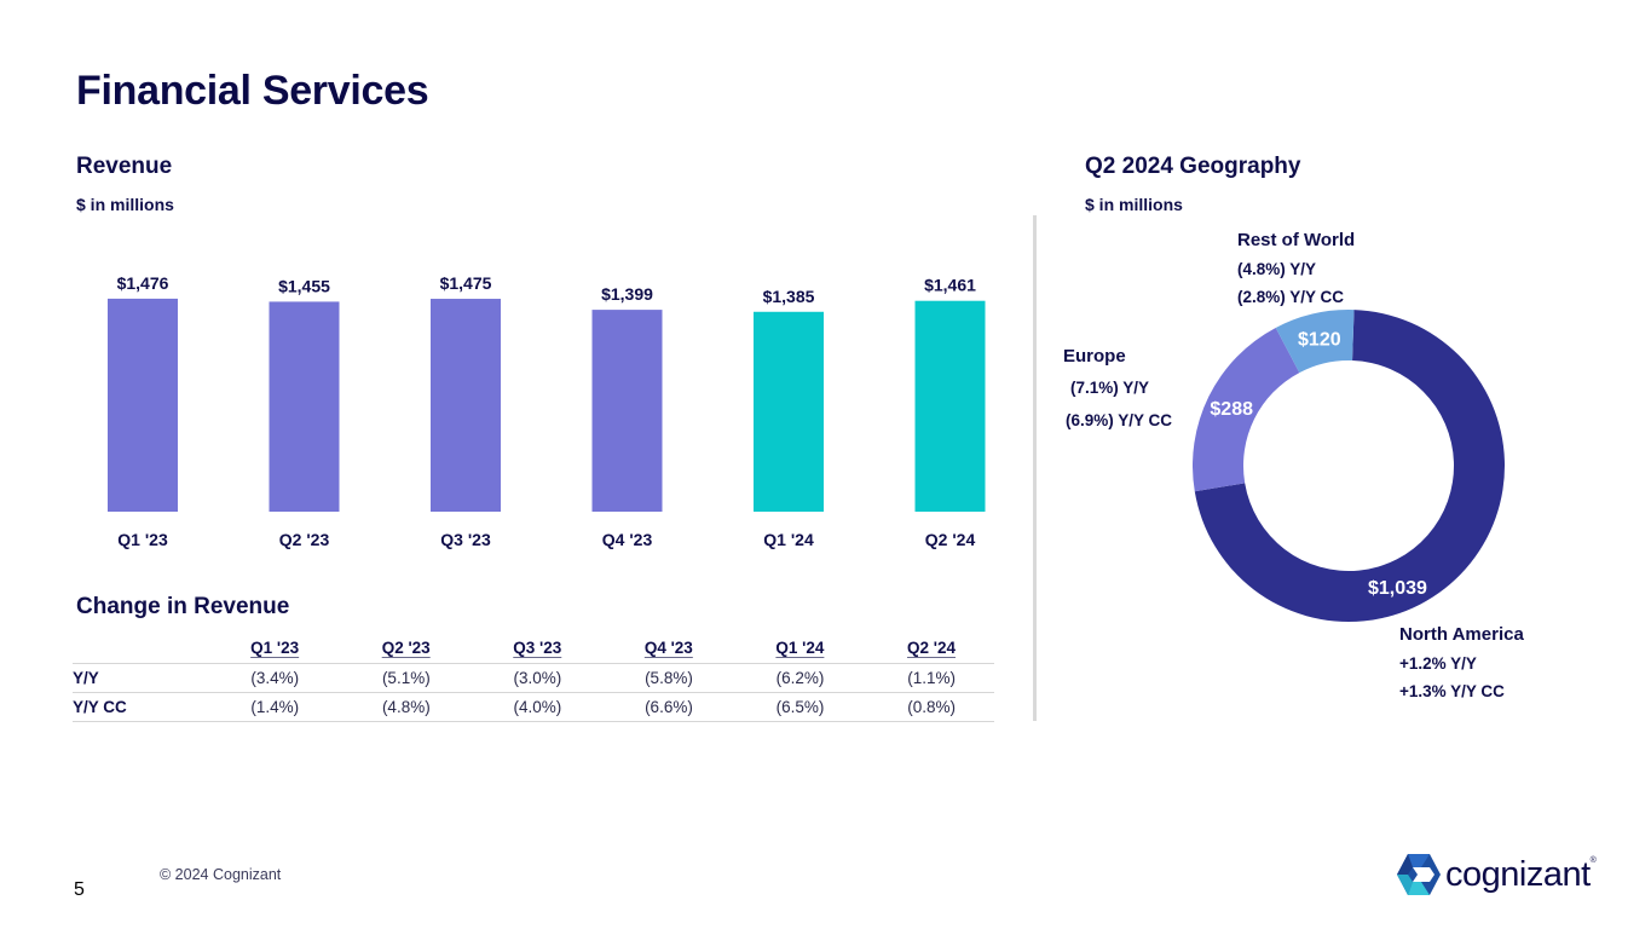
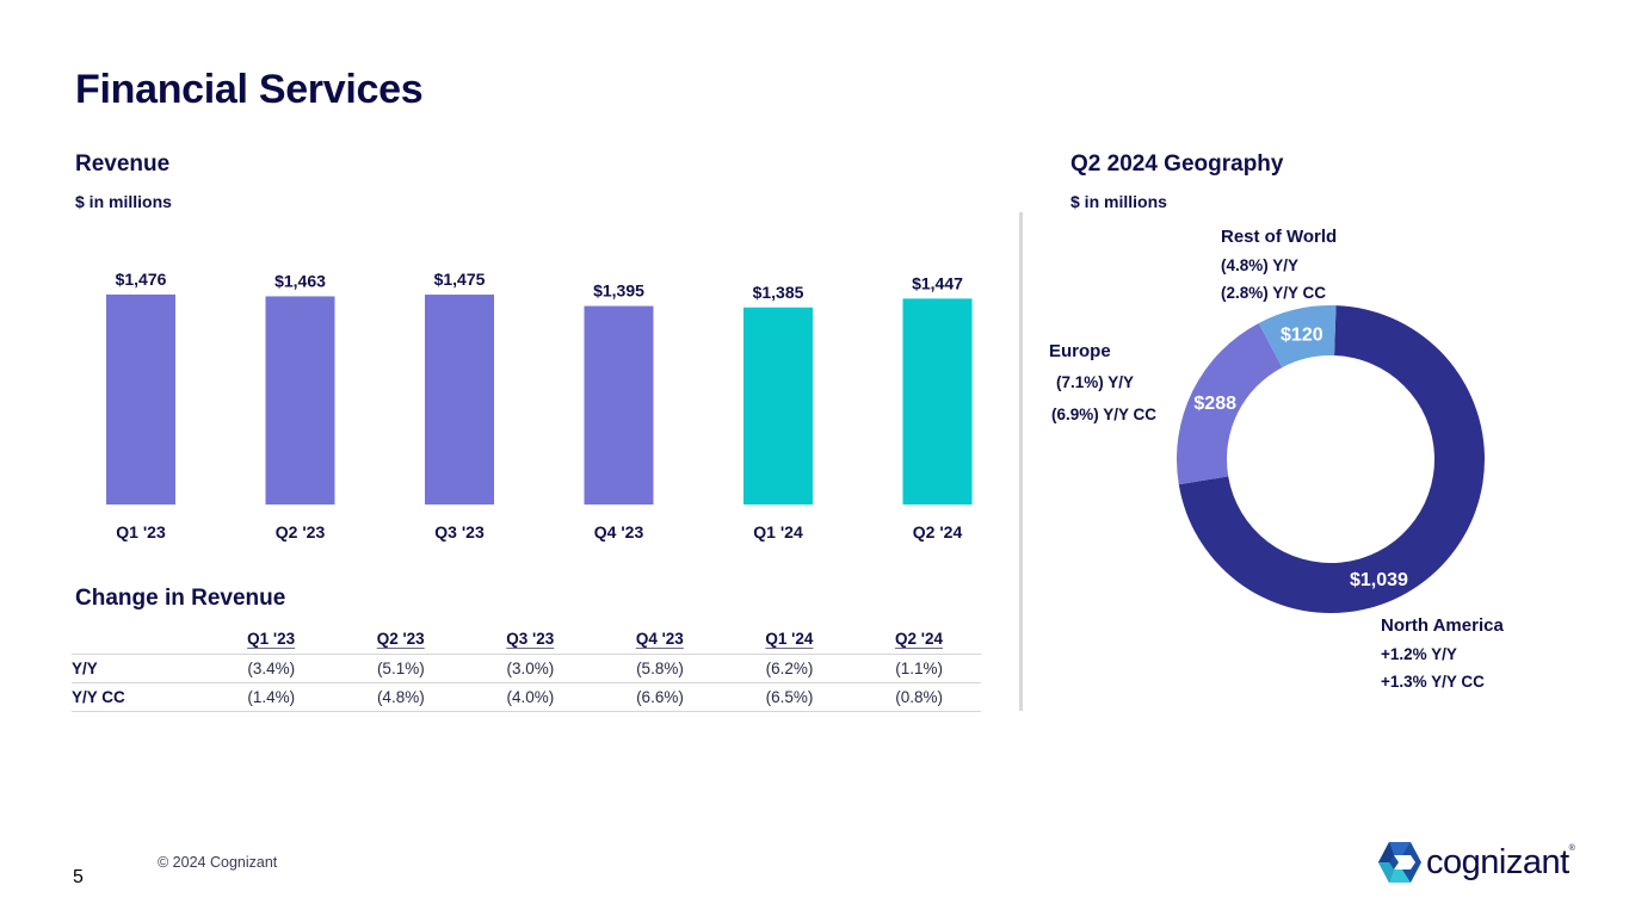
Revenue/Q2 '23: $1,455 -> $1,463
Revenue/Q4 '23: $1,399 -> $1,395
Revenue/Q2 '24: $1,461 -> $1,447
